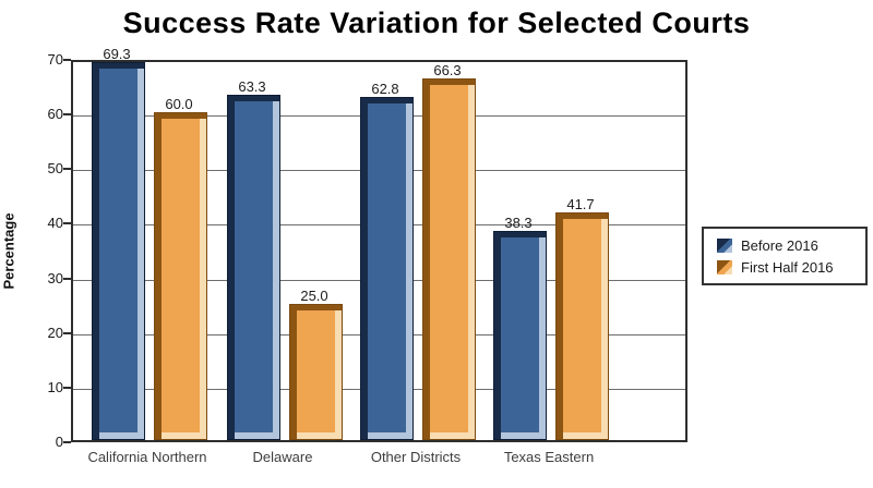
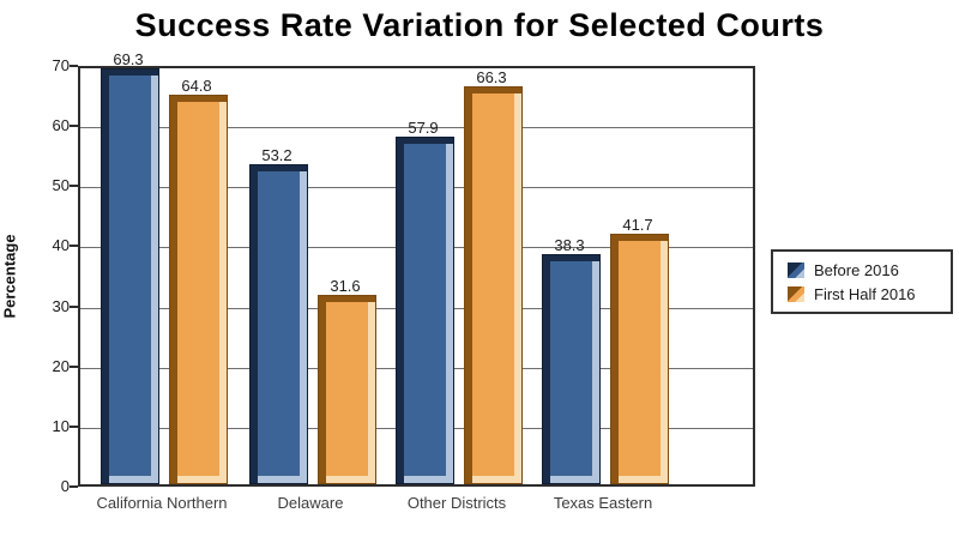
First Half 2016/California Northern: 60.0 -> 64.8
Before 2016/Delaware: 63.3 -> 53.2
First Half 2016/Delaware: 25.0 -> 31.6
Before 2016/Other Districts: 62.8 -> 57.9
